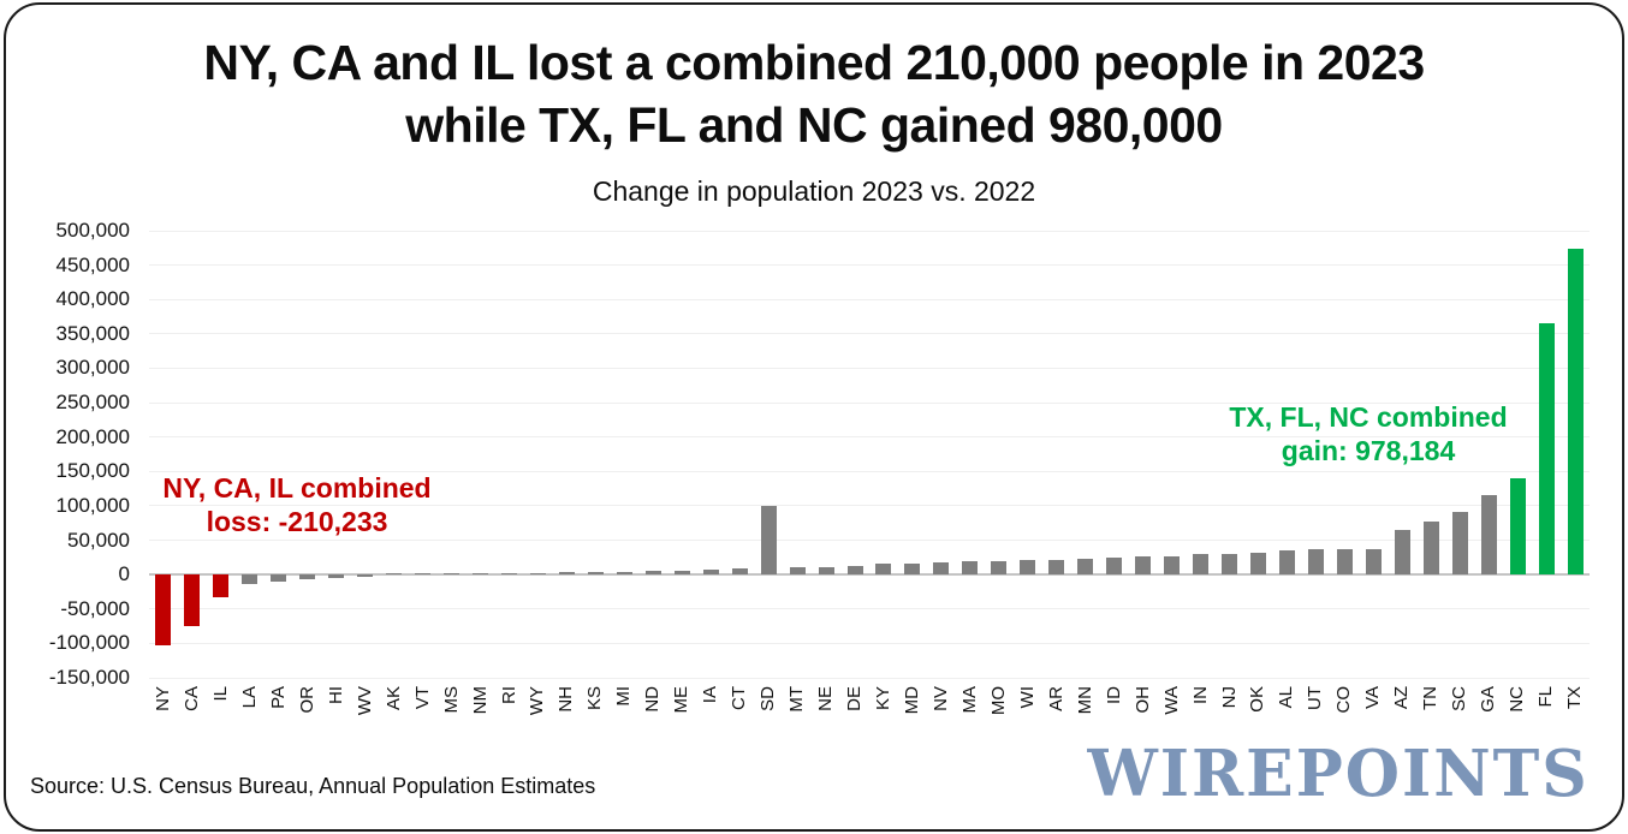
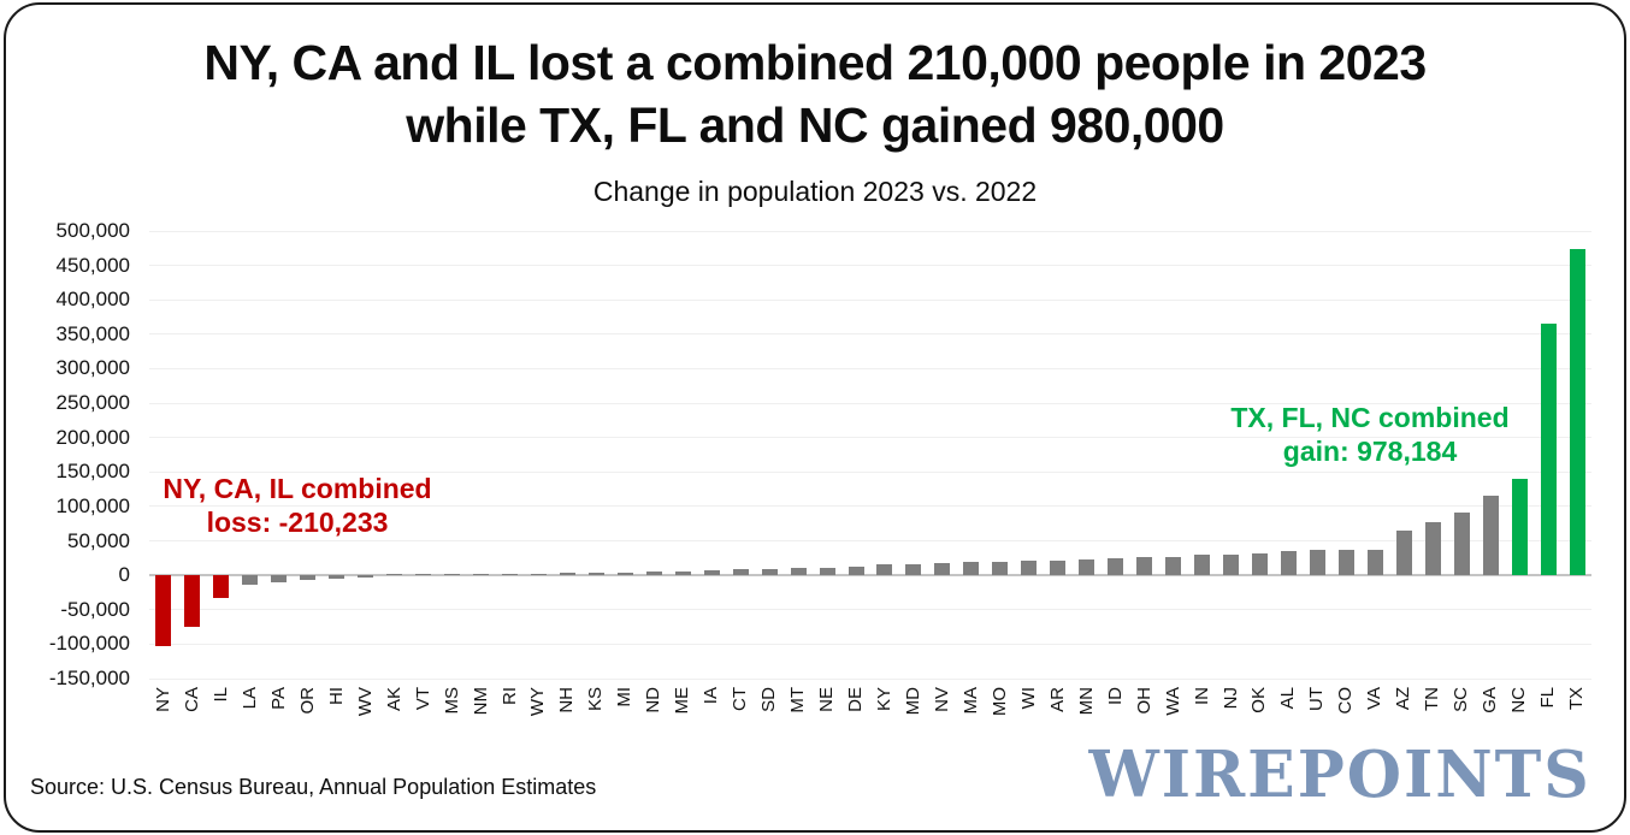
SD: 100000 -> 10000
